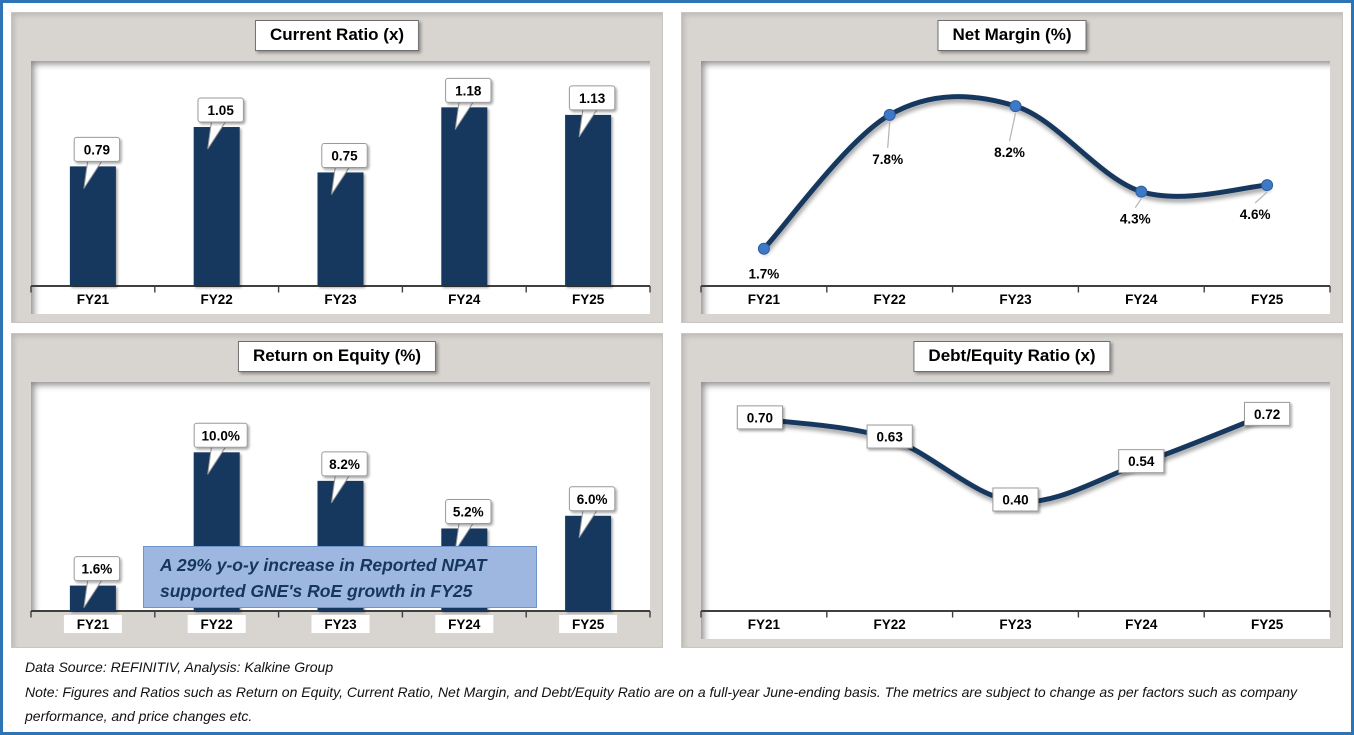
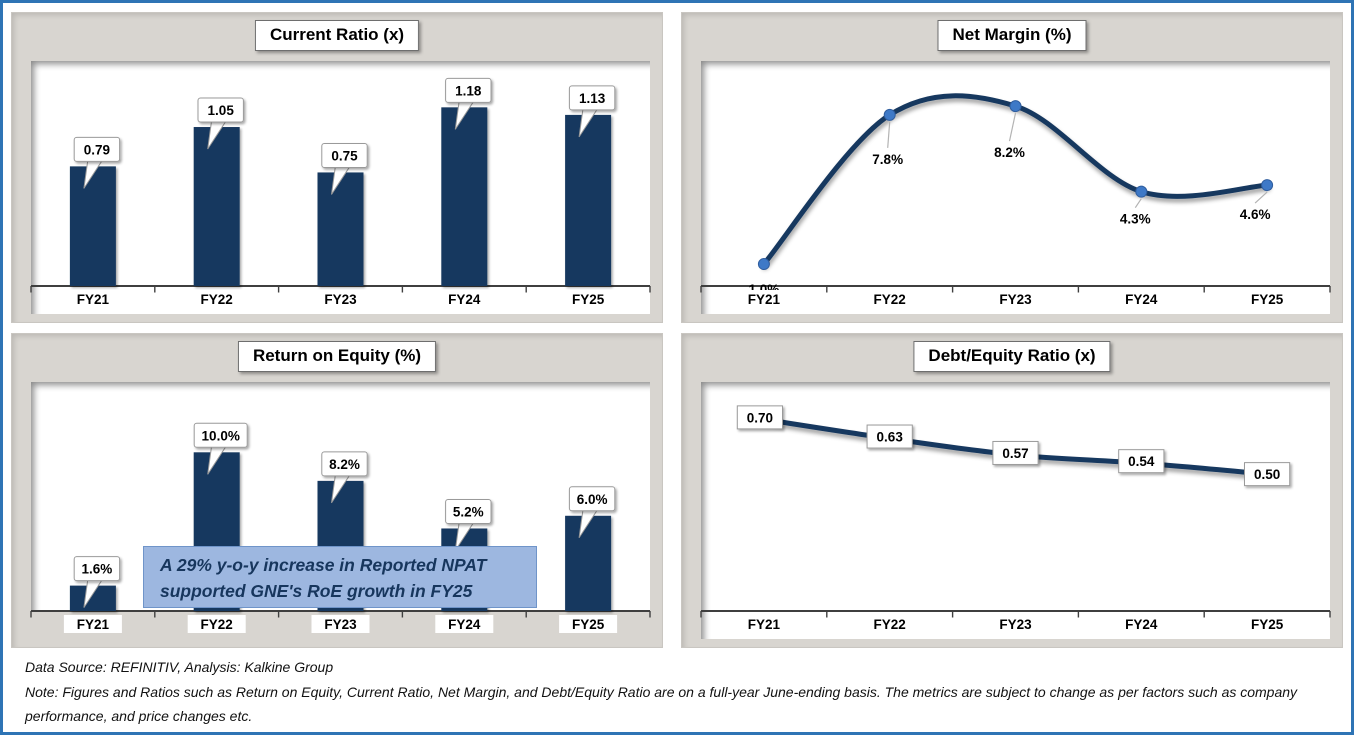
Net Margin (%)/FY21: 1.7% -> 1.0%
Debt/Equity Ratio (x)/FY23: 0.40 -> 0.57
Debt/Equity Ratio (x)/FY25: 0.72 -> 0.50
